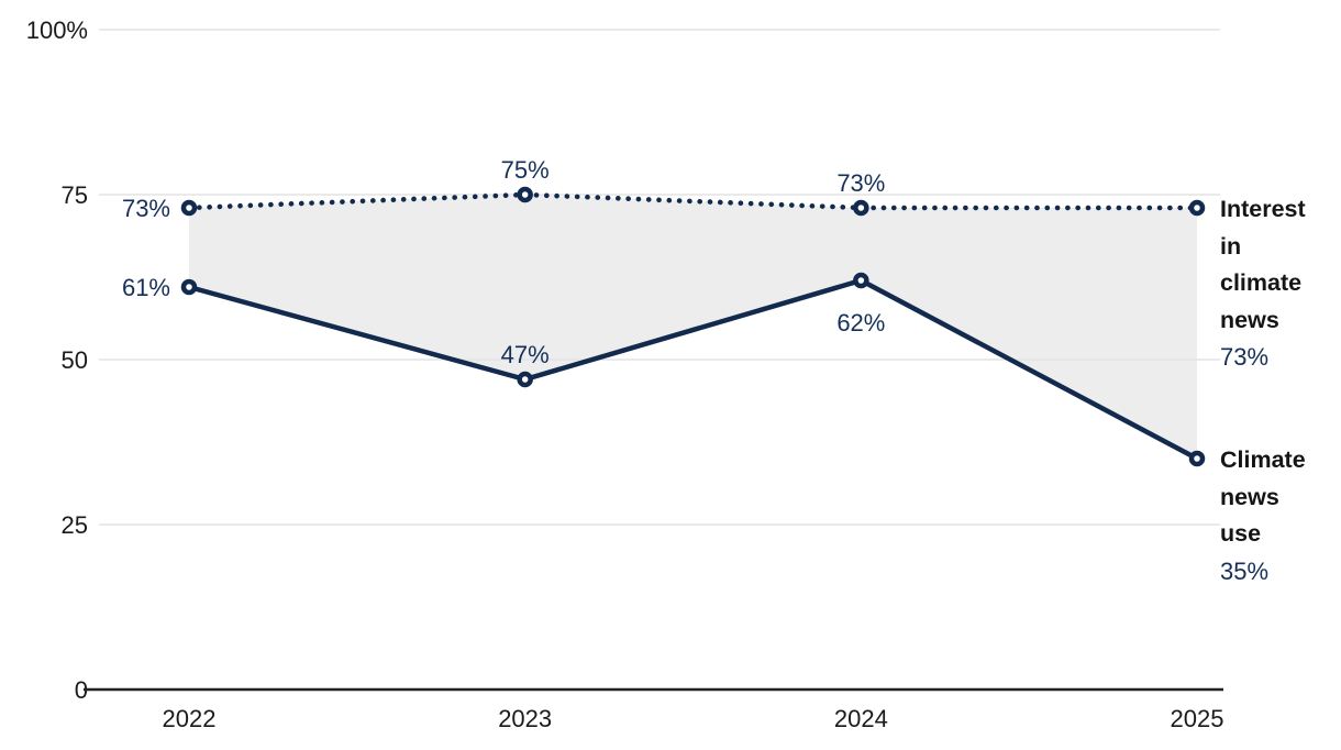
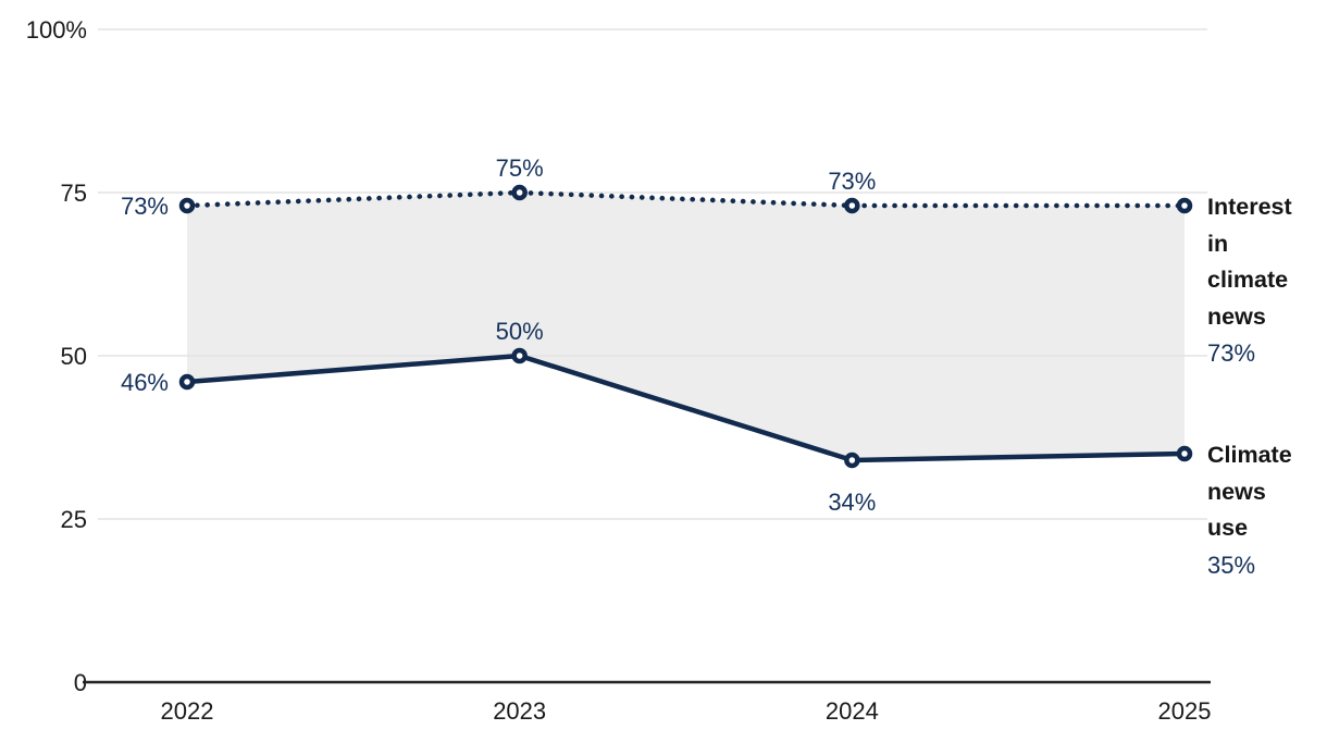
Climate news use/2022: 61% -> 46%
Climate news use/2023: 47% -> 50%
Climate news use/2024: 62% -> 34%
